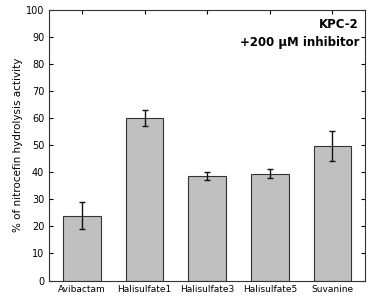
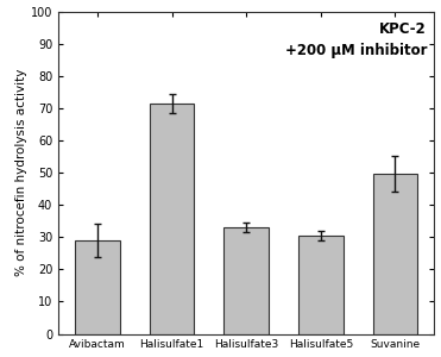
Avibactam: 24.0 -> 29.0
Halisulfate1: 60.0 -> 71.5
Halisulfate3: 38.5 -> 33.0
Halisulfate5: 39.5 -> 30.5
